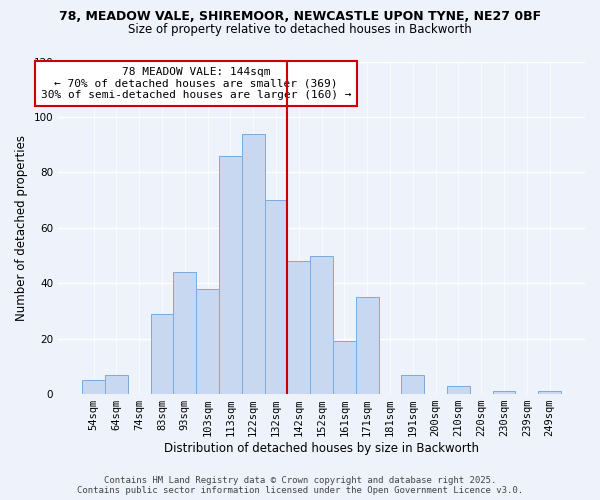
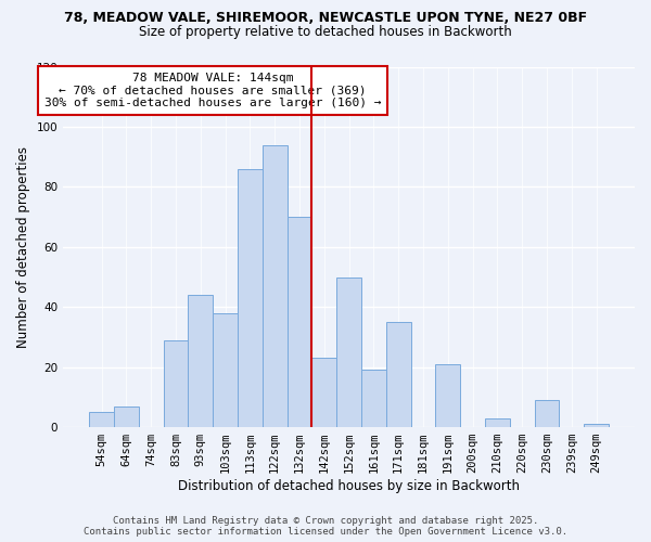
142sqm: 48 -> 23
191sqm: 7 -> 21
230sqm: 1 -> 9
